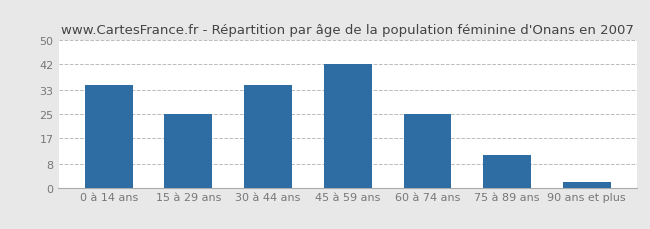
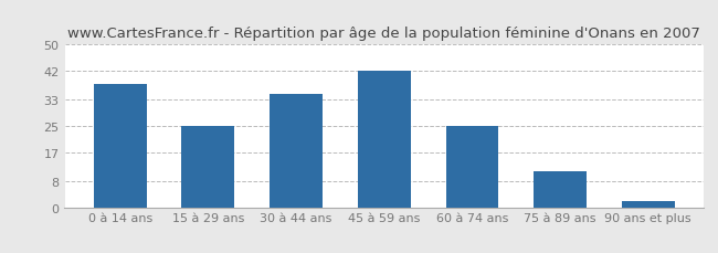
0 à 14 ans: 35 -> 38
